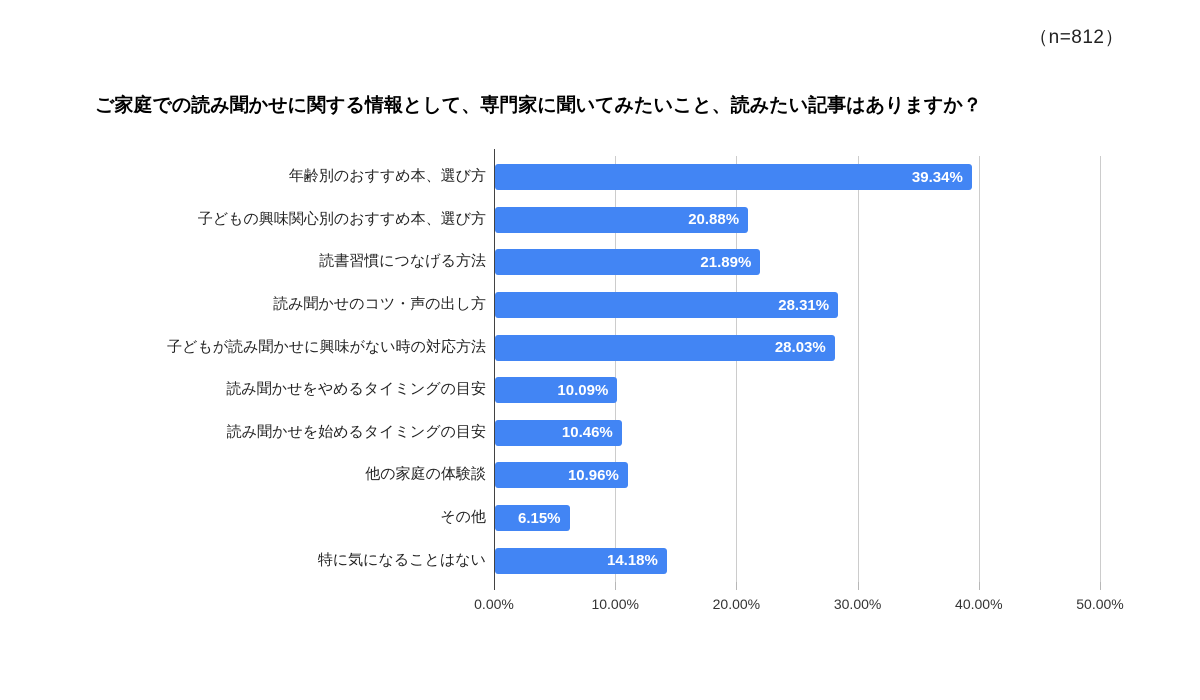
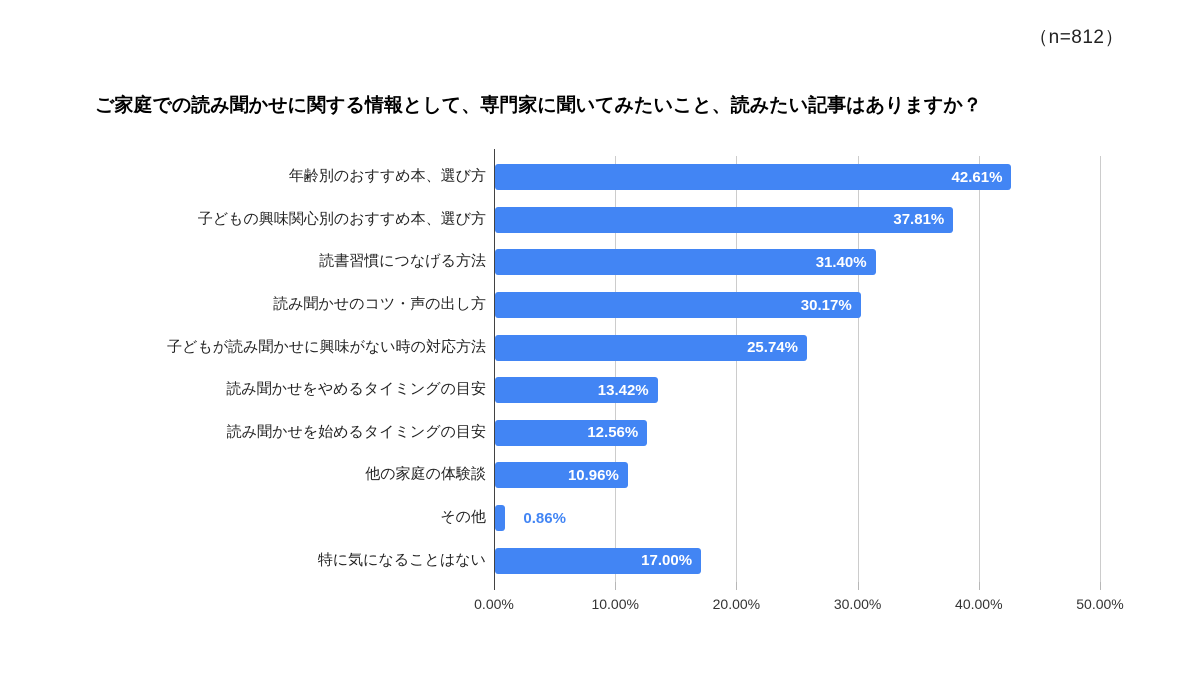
年齢別のおすすめ本、選び方: 39.34% -> 42.61%
子どもの興味関心別のおすすめ本、選び方: 20.88% -> 37.81%
読書習慣につなげる方法: 21.89% -> 31.40%
読み聞かせのコツ・声の出し方: 28.31% -> 30.17%
子どもが読み聞かせに興味がない時の対応方法: 28.03% -> 25.74%
読み聞かせをやめるタイミングの目安: 10.09% -> 13.42%
読み聞かせを始めるタイミングの目安: 10.46% -> 12.56%
その他: 6.15% -> 0.86%
特に気になることはない: 14.18% -> 17.00%
